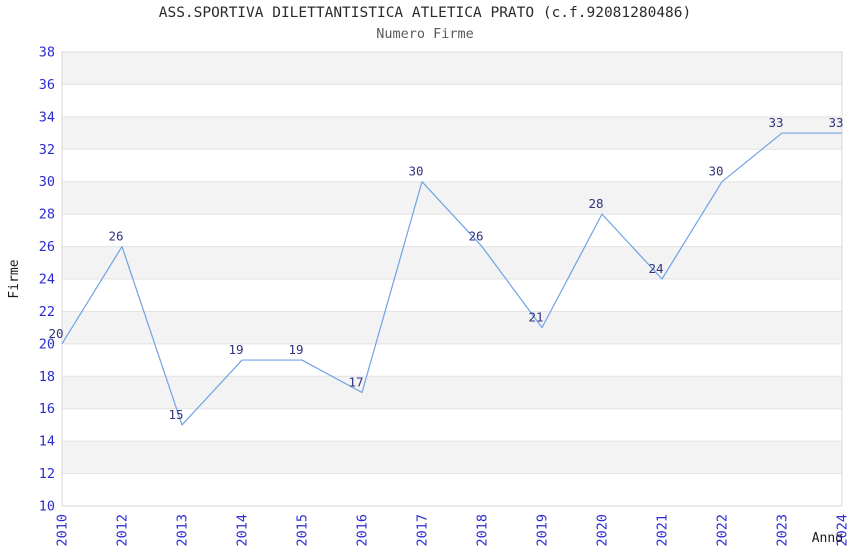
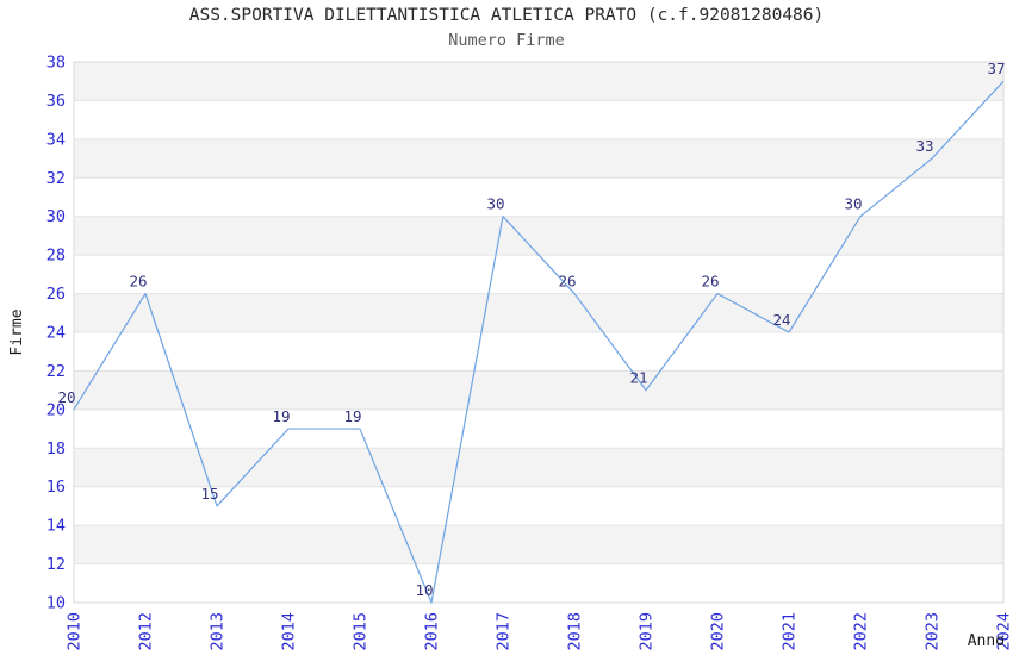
2016: 17 -> 10
2020: 28 -> 26
2024: 33 -> 37
